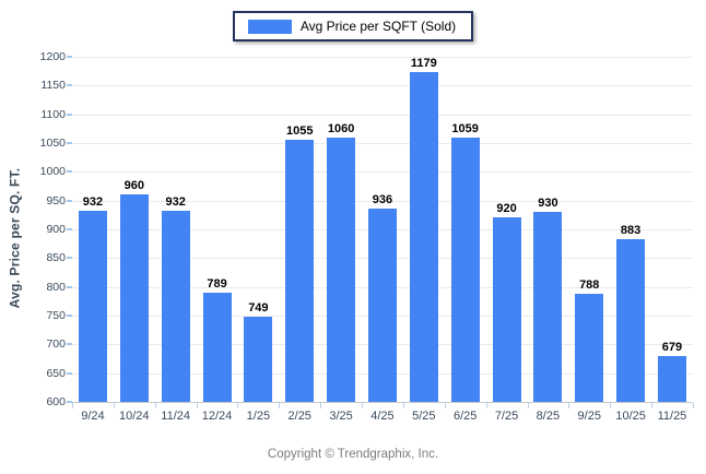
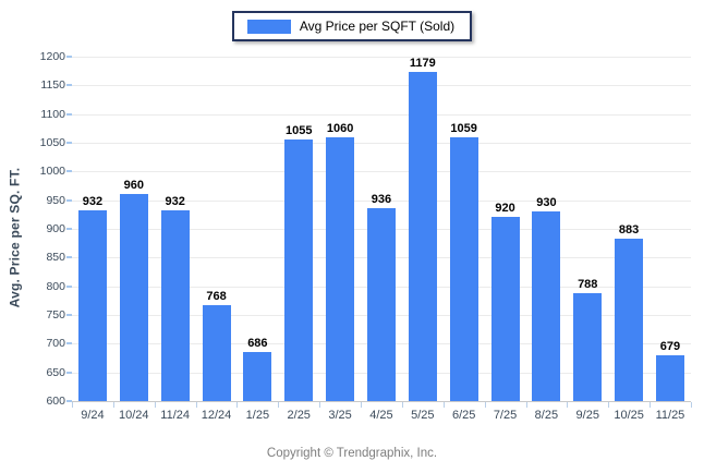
12/24: 789 -> 768
1/25: 749 -> 686
